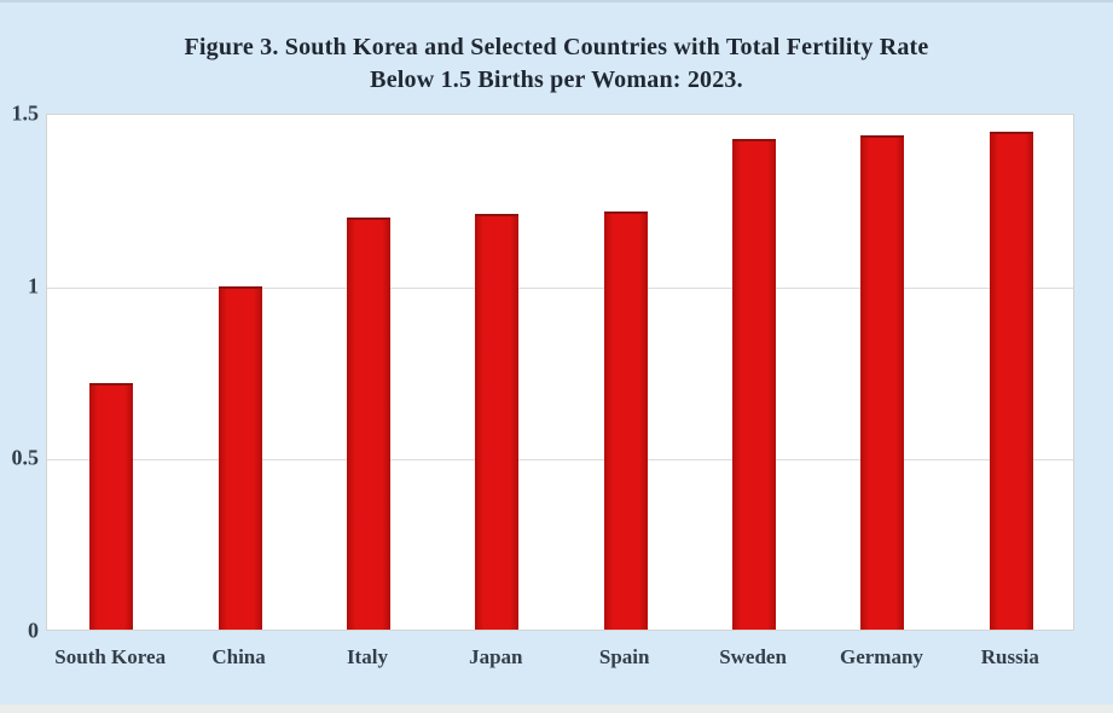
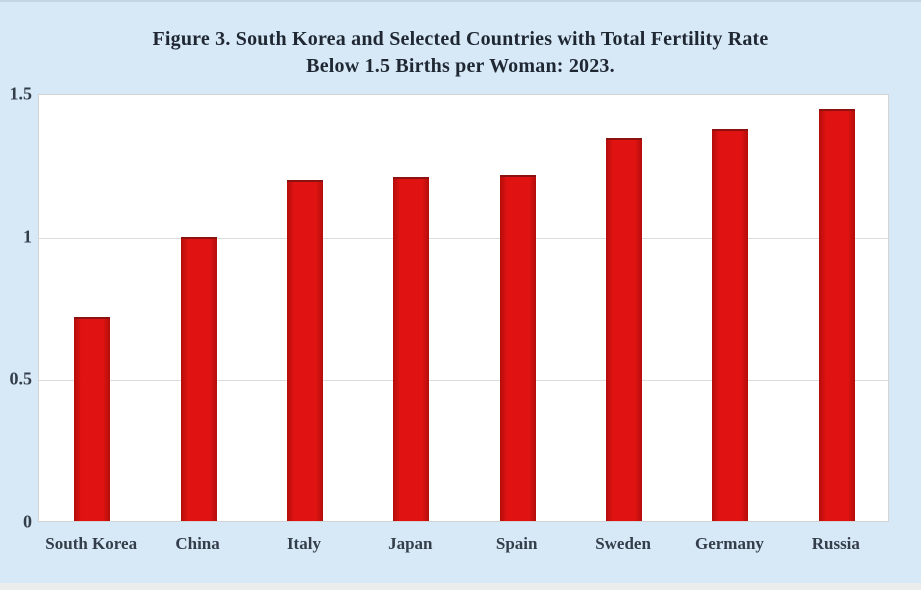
Sweden: 1.43 -> 1.35
Germany: 1.44 -> 1.38
